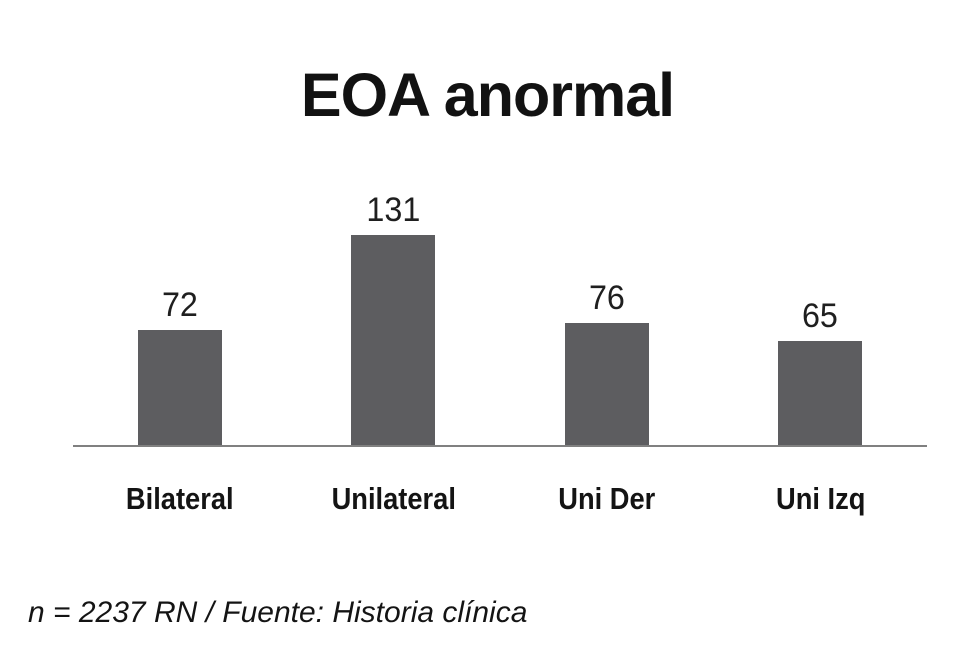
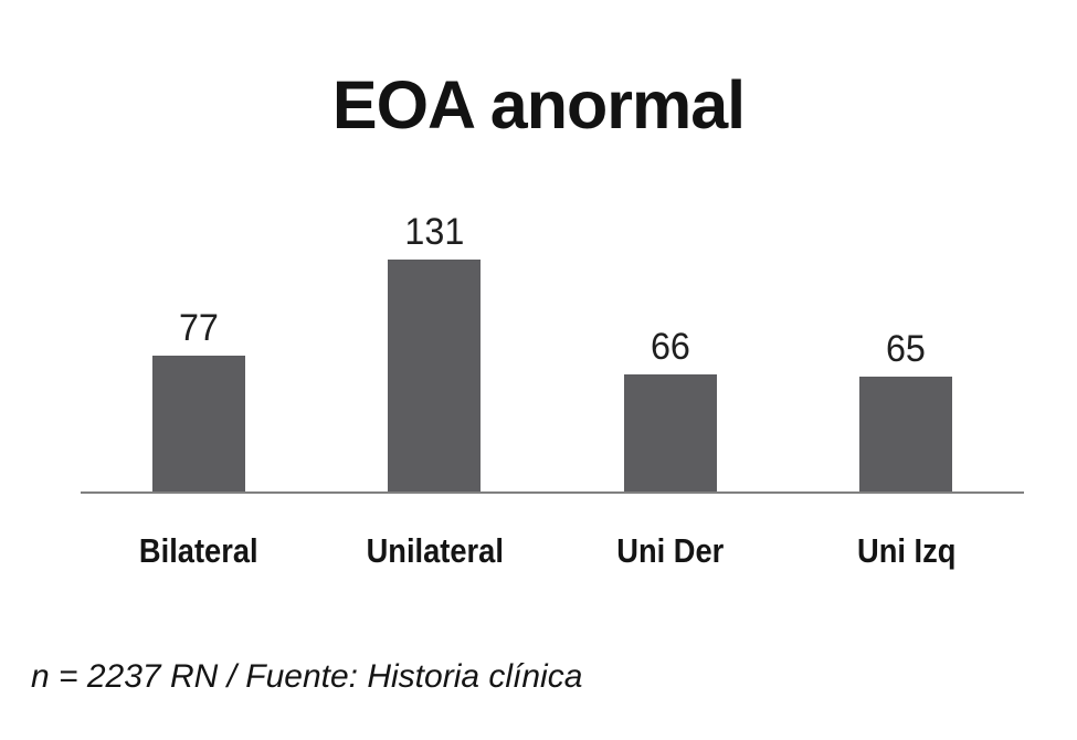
Bilateral: 72 -> 77
Uni Der: 76 -> 66
